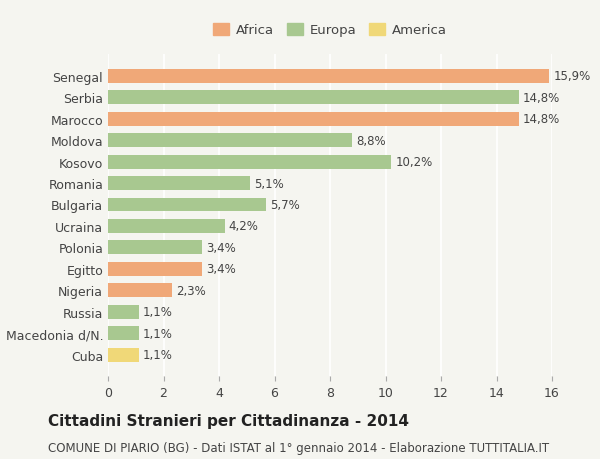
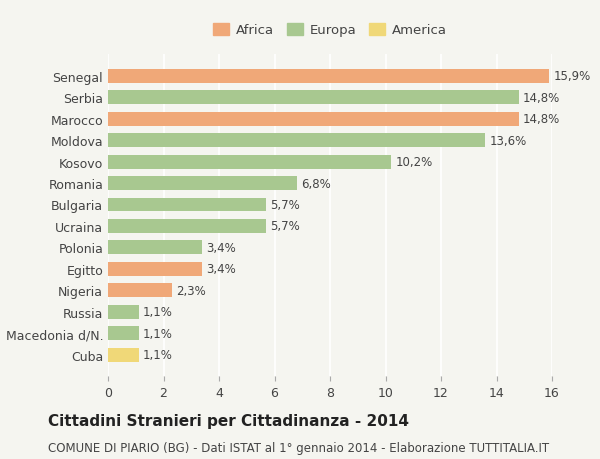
Moldova: 8,8% -> 13,6%
Romania: 5,1% -> 6,8%
Ucraina: 4,2% -> 5,7%
